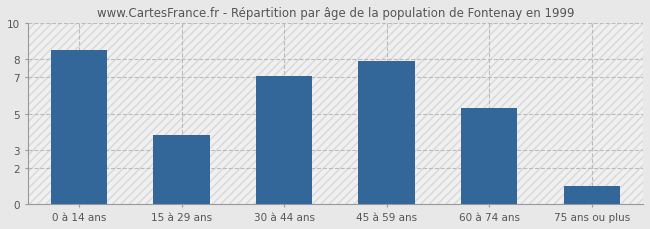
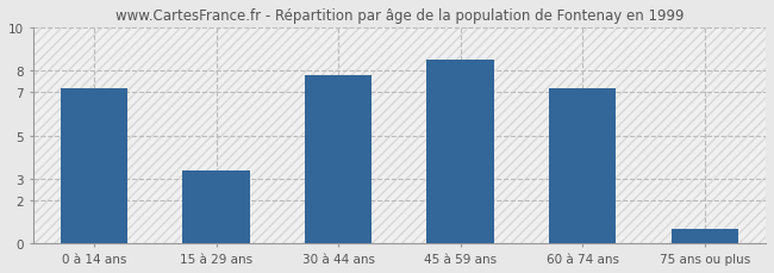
0 à 14 ans: 8.5 -> 7.2
15 à 29 ans: 3.8 -> 3.4
30 à 44 ans: 7.1 -> 7.8
45 à 59 ans: 7.9 -> 8.5
60 à 74 ans: 5.3 -> 7.2
75 ans ou plus: 1.0 -> 0.7
